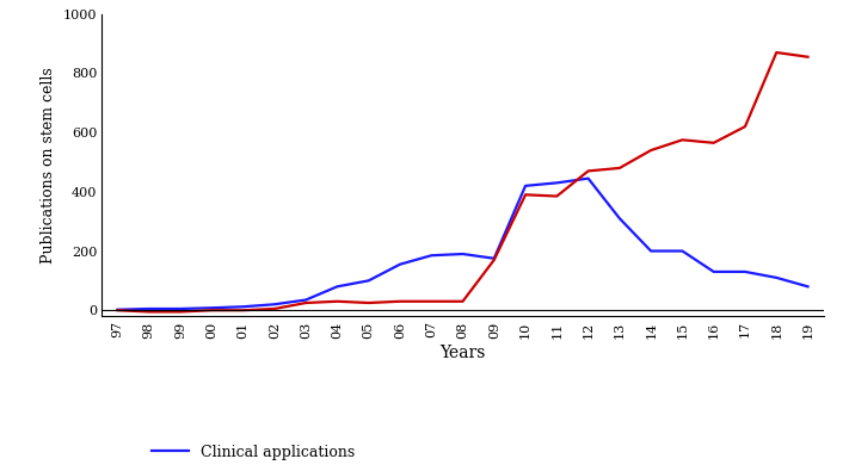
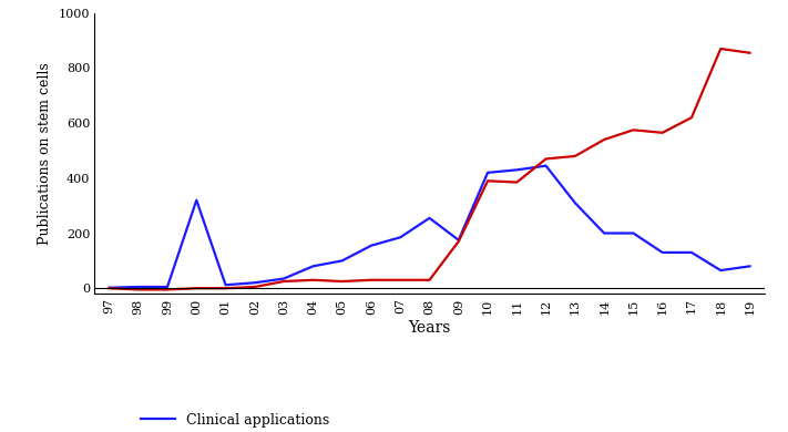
Clinical applications/00: 8 -> 320
Clinical applications/08: 190 -> 255
Clinical applications/18: 110 -> 65
